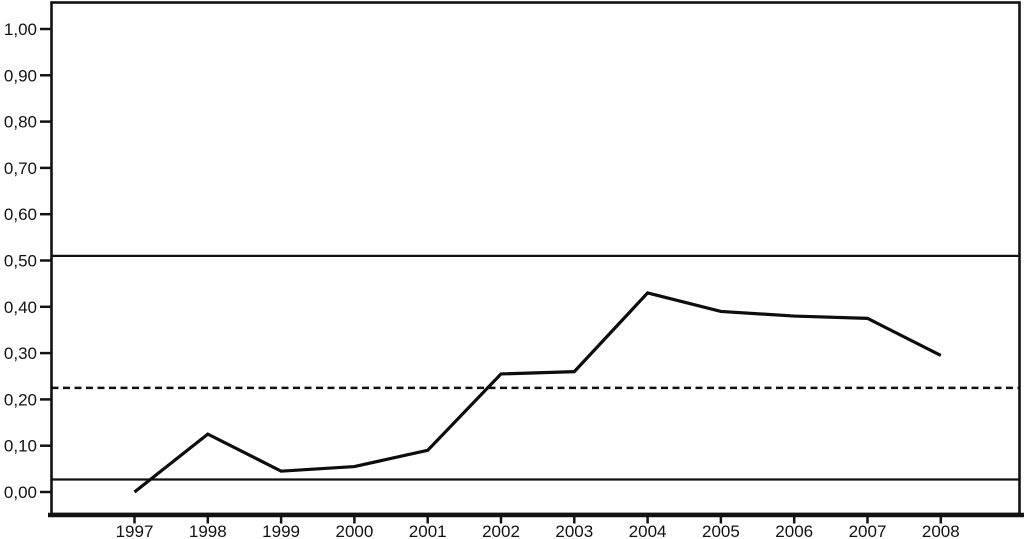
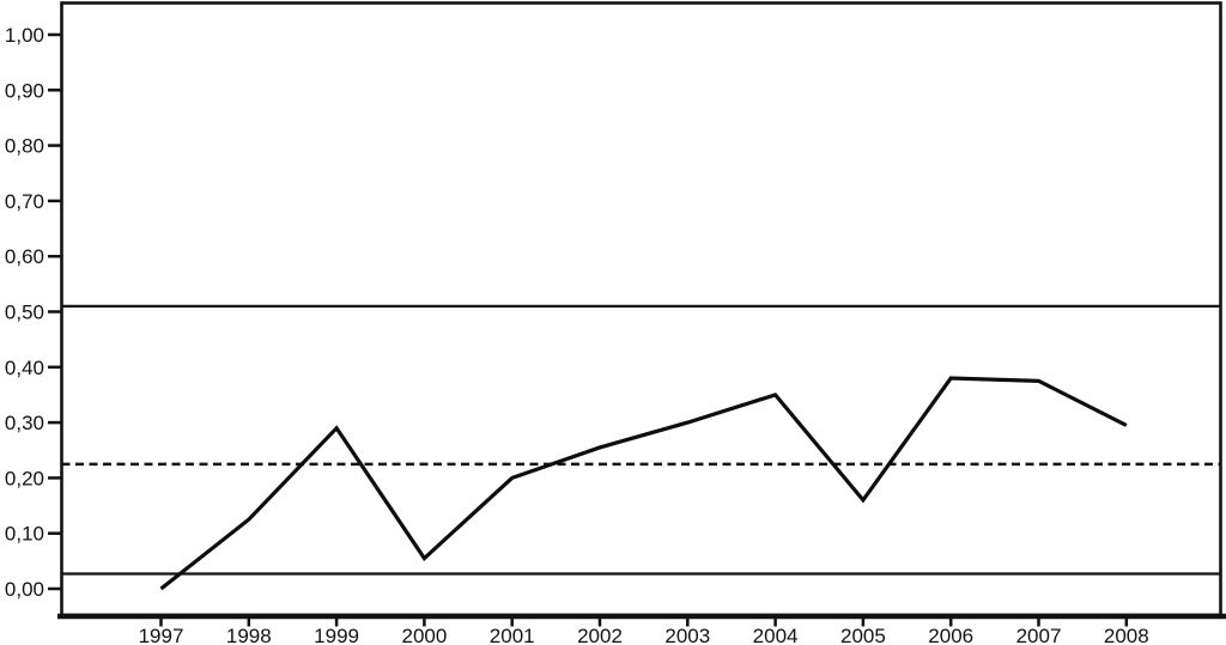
1999: 0,04 -> 0,29
2001: 0,09 -> 0,20
2003: 0,26 -> 0,30
2004: 0,43 -> 0,35
2005: 0,39 -> 0,16
